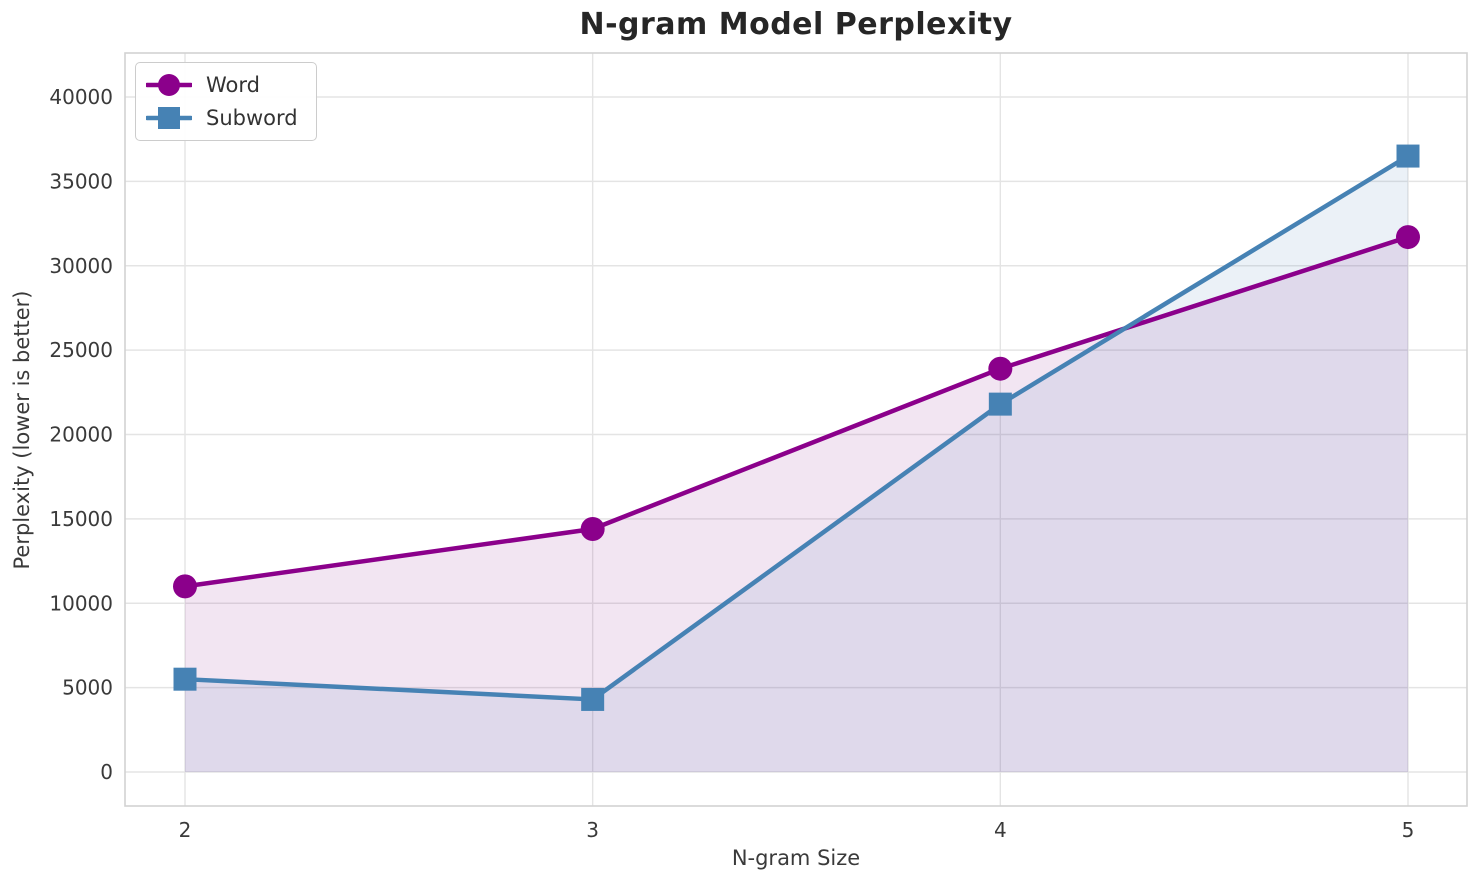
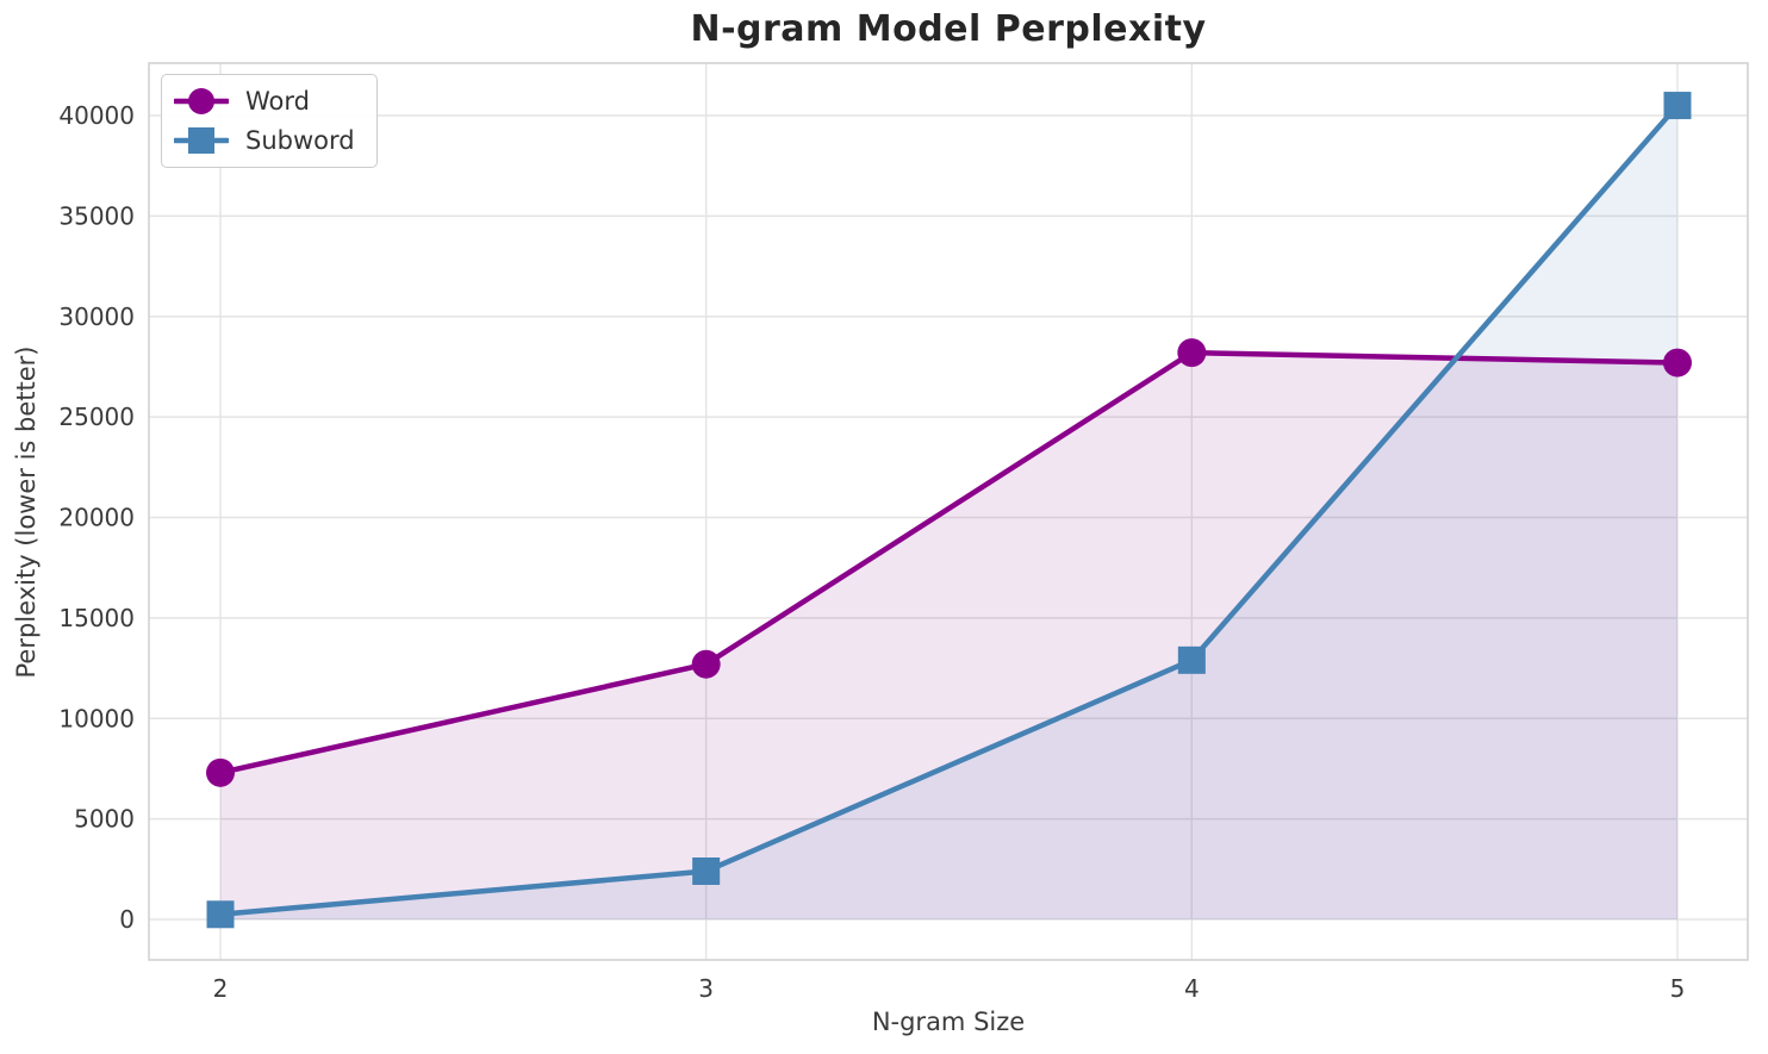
Word/2: 11000 -> 7300
Subword/2: 5500 -> 200
Word/3: 14400 -> 12700
Subword/3: 4300 -> 2400
Word/4: 23900 -> 28200
Subword/4: 21800 -> 12900
Word/5: 31700 -> 27700
Subword/5: 36500 -> 40500
